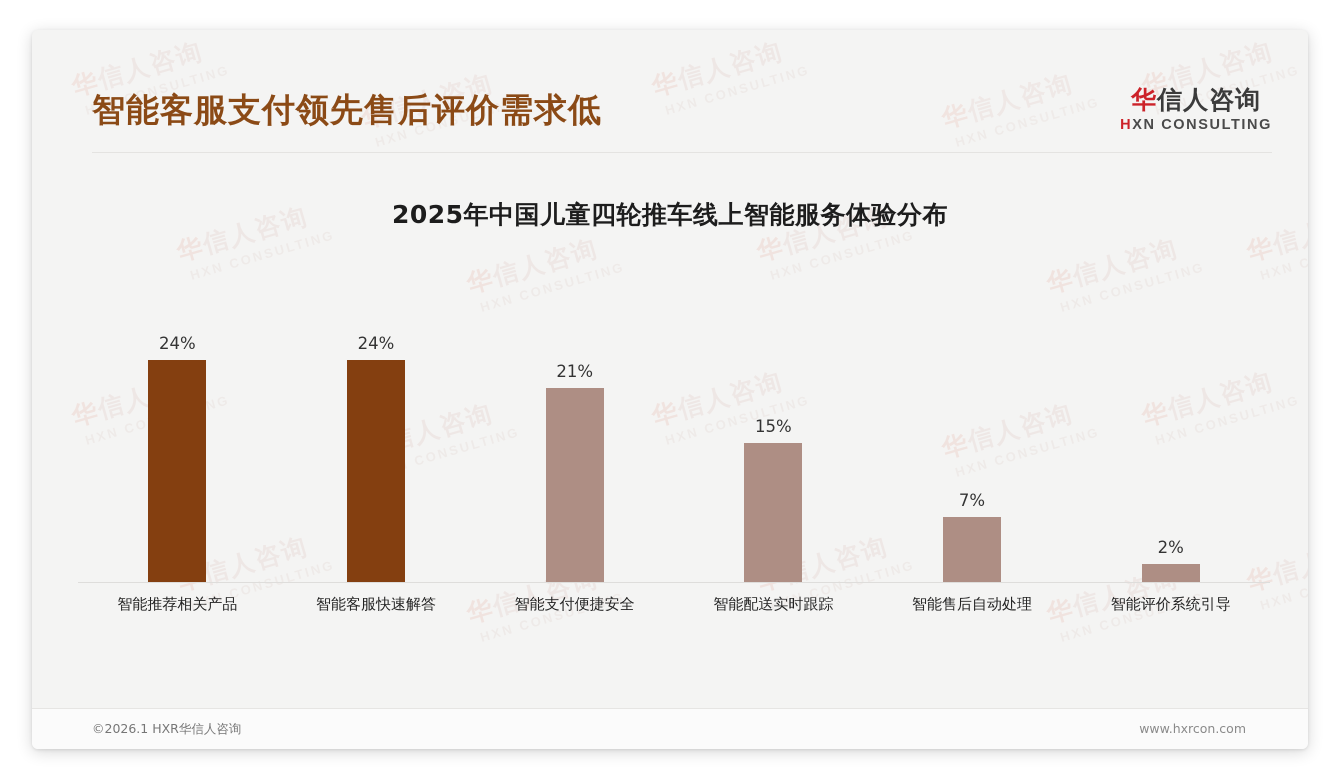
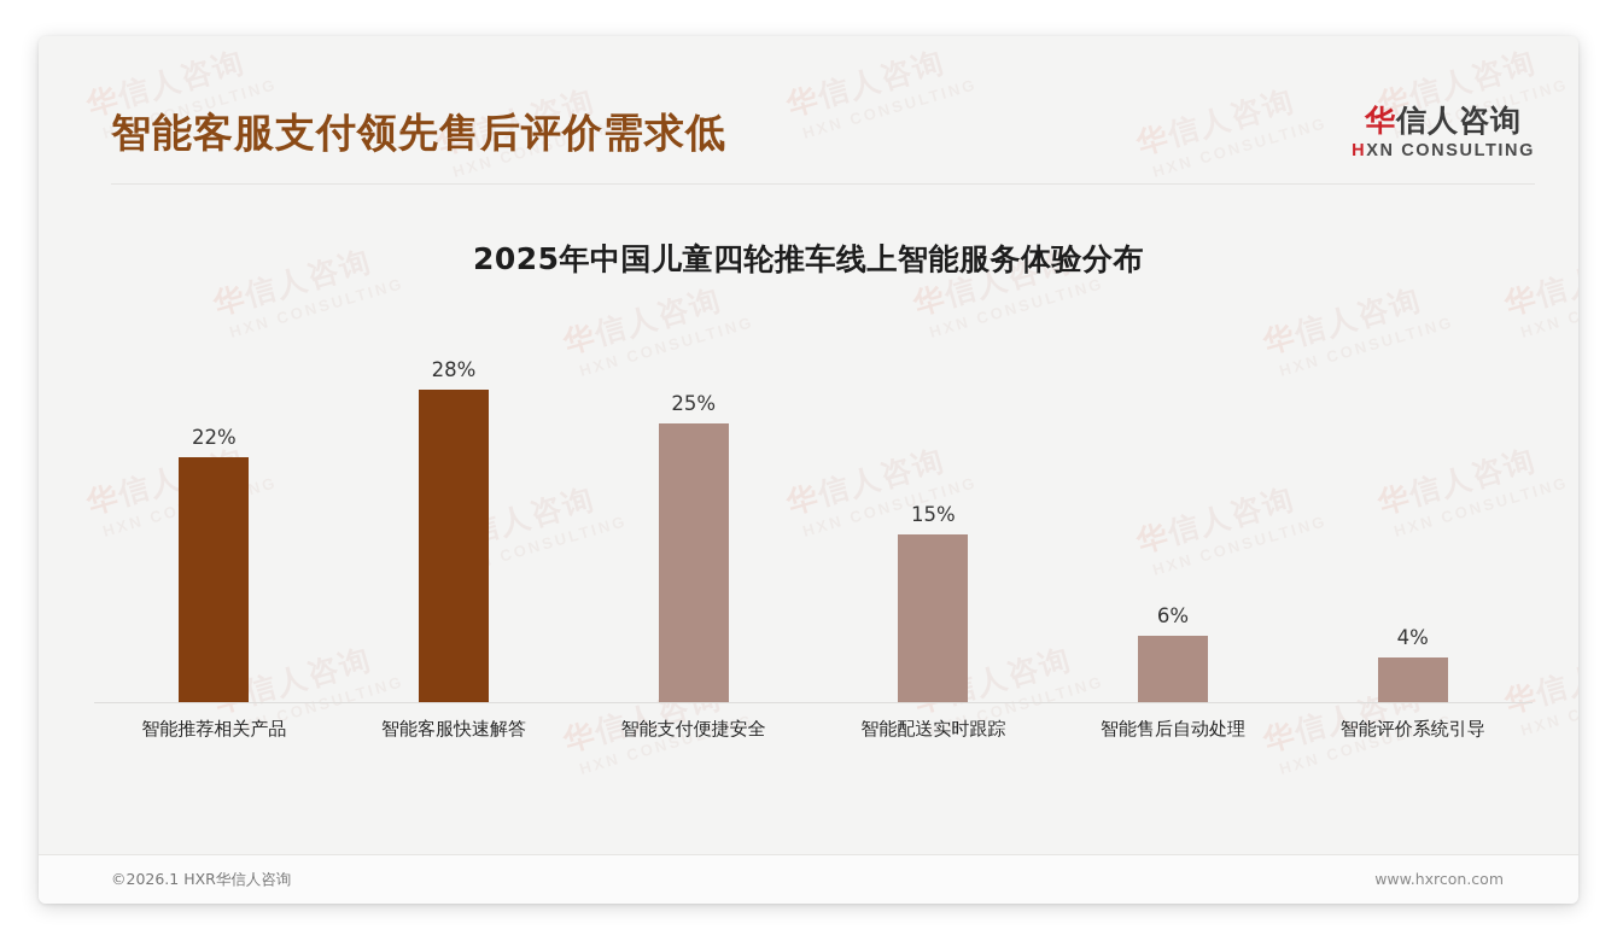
智能推荐相关产品: 24% -> 22%
智能客服快速解答: 24% -> 28%
智能支付便捷安全: 21% -> 25%
智能售后自动处理: 7% -> 6%
智能评价系统引导: 2% -> 4%
